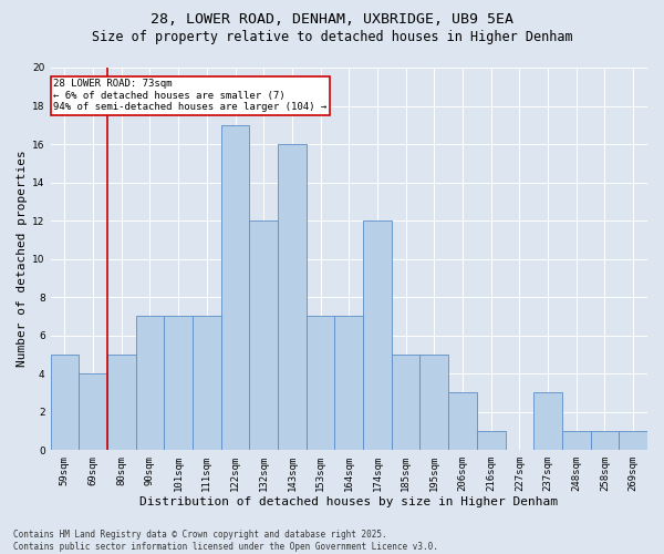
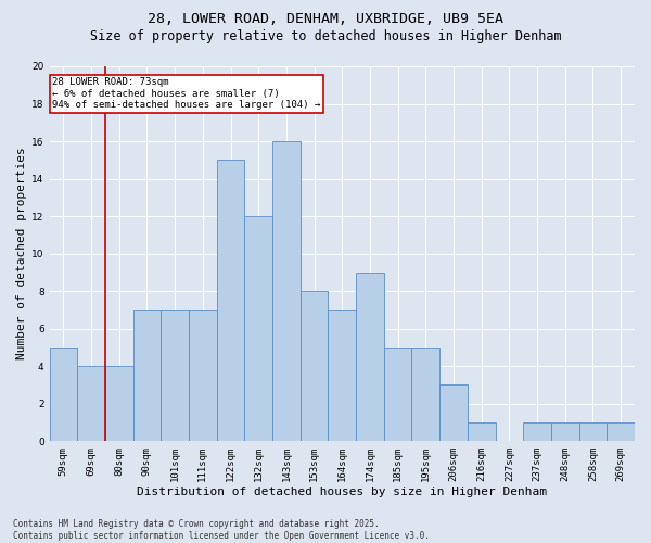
80sqm: 5 -> 4
122sqm: 17 -> 15
153sqm: 7 -> 8
174sqm: 12 -> 9
237sqm: 3 -> 1
